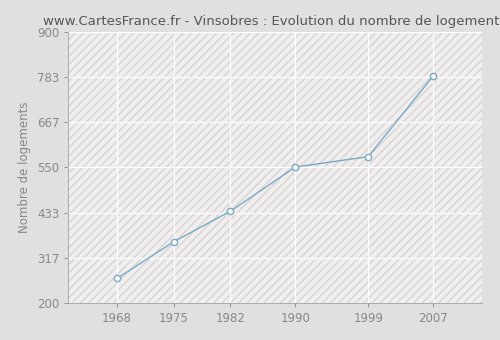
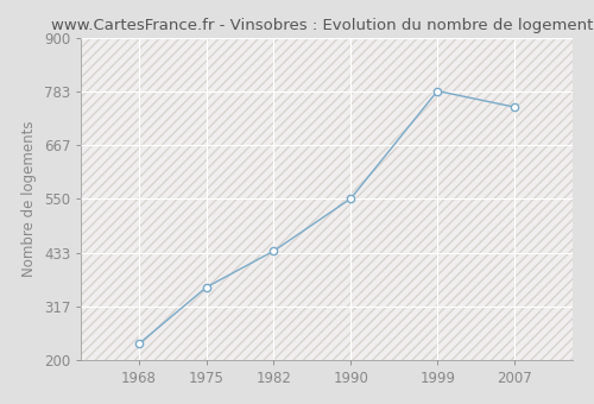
1968: 263 -> 235
1999: 578 -> 785
2007: 786 -> 750
